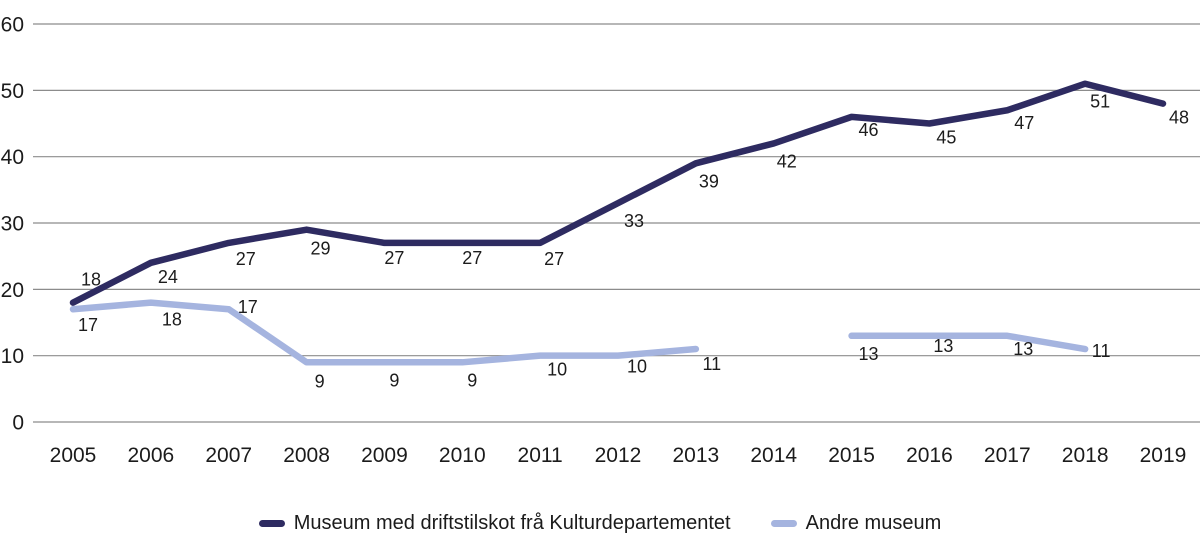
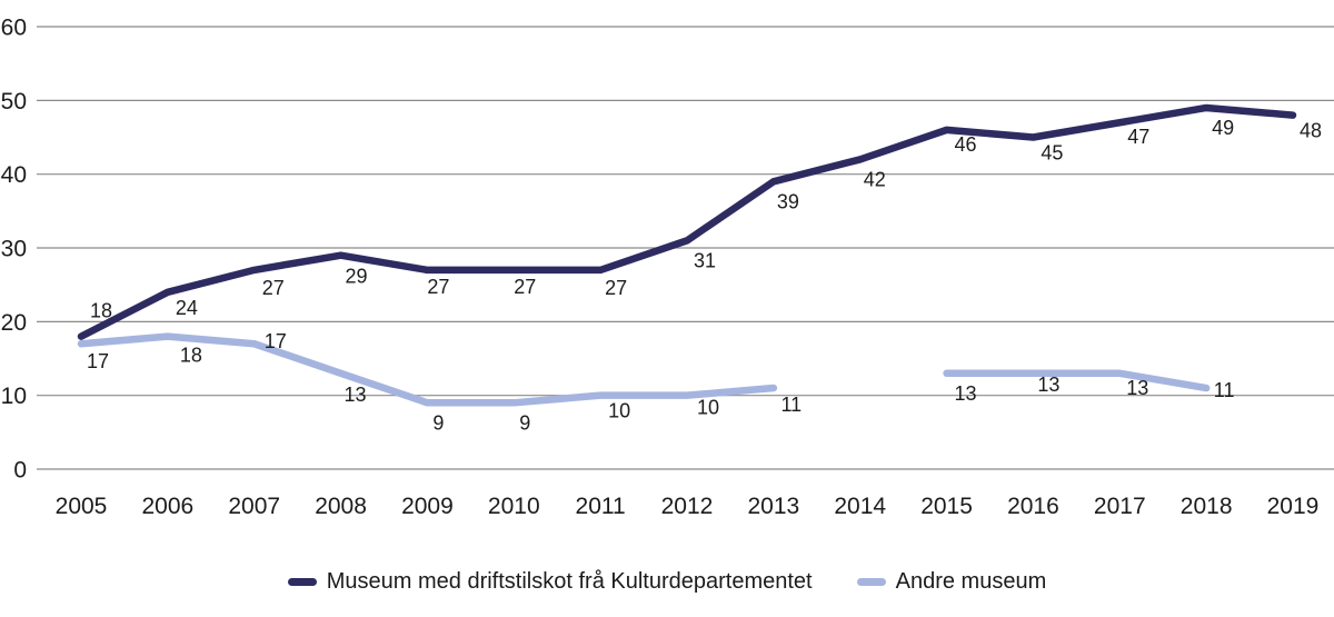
Andre museum/2008: 9 -> 13
Museum med driftstilskot frå Kulturdepartementet/2012: 33 -> 31
Museum med driftstilskot frå Kulturdepartementet/2018: 51 -> 49
